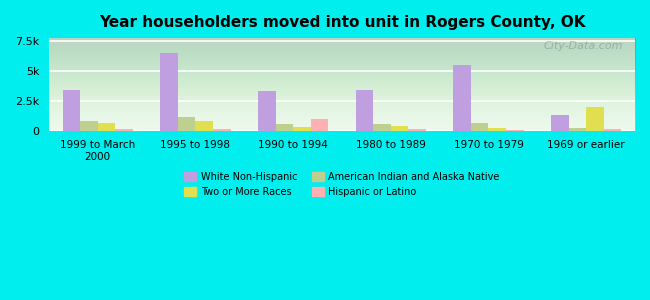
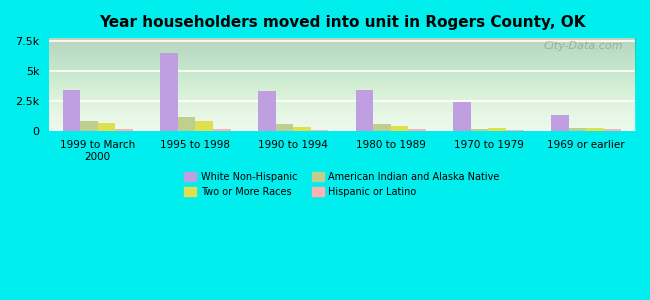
Hispanic or Latino/1990 to 1994: 1.0k -> 0.0k
White Non-Hispanic/1970 to 1979: 5.5k -> 2.4k
American Indian and Alaska Native/1970 to 1979: 0.6k -> 0.2k
Two or More Races/1969 or earlier: 2.0k -> 0.2k
